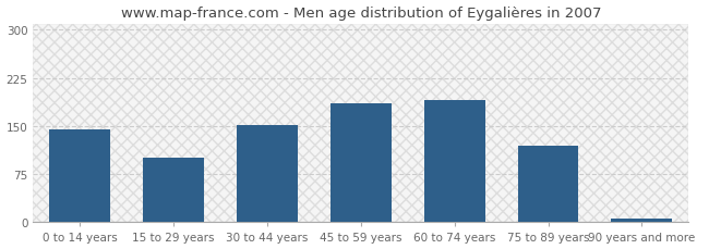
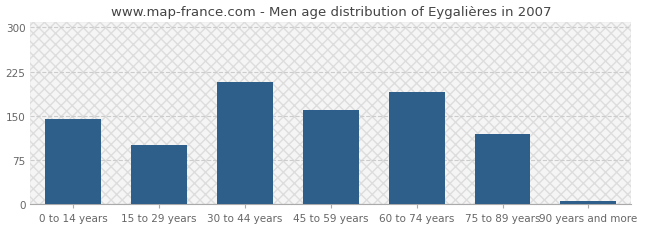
30 to 44 years: 152 -> 208
45 to 59 years: 185 -> 160
